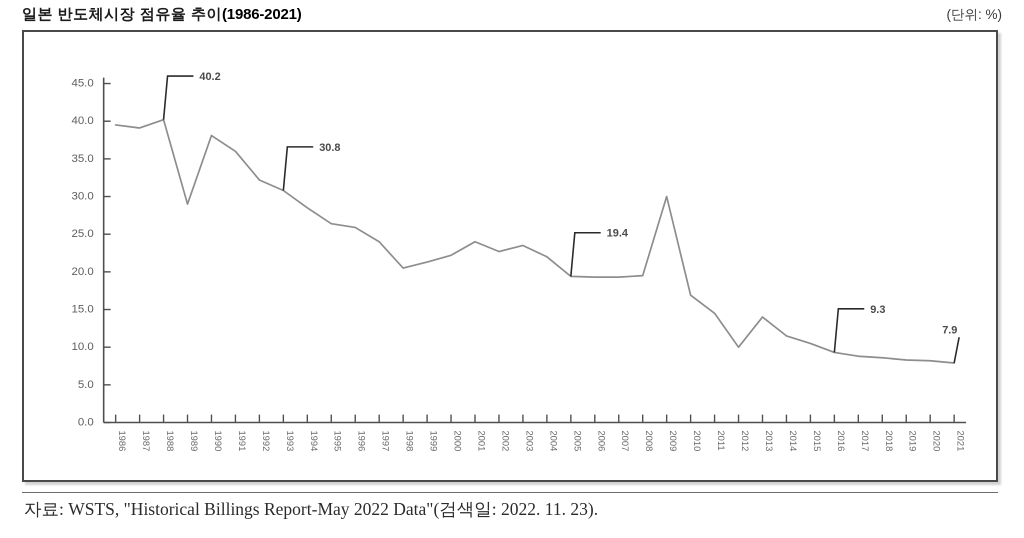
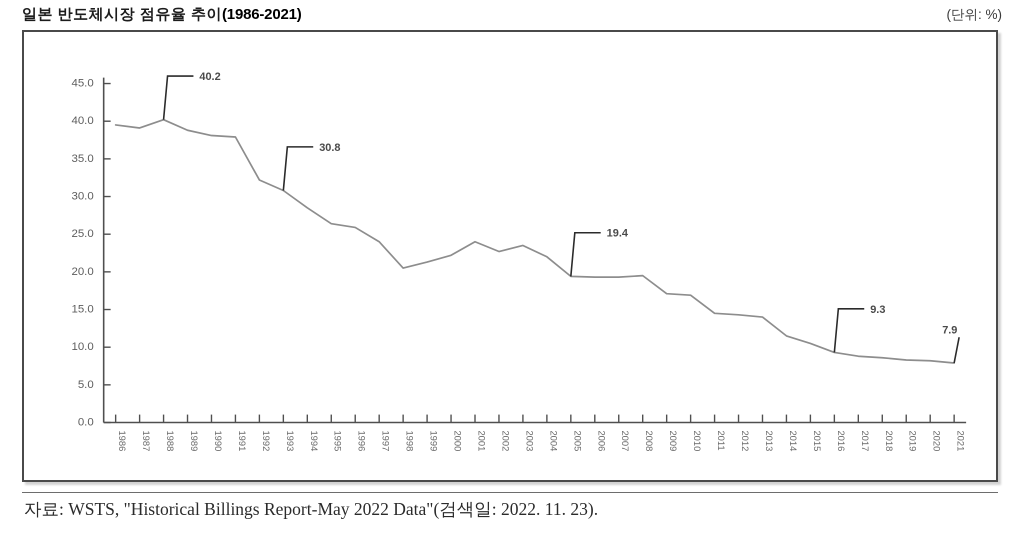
1989: 29 -> 39
1991: 36 -> 38
2009: 30 -> 17
2012: 10 -> 14
